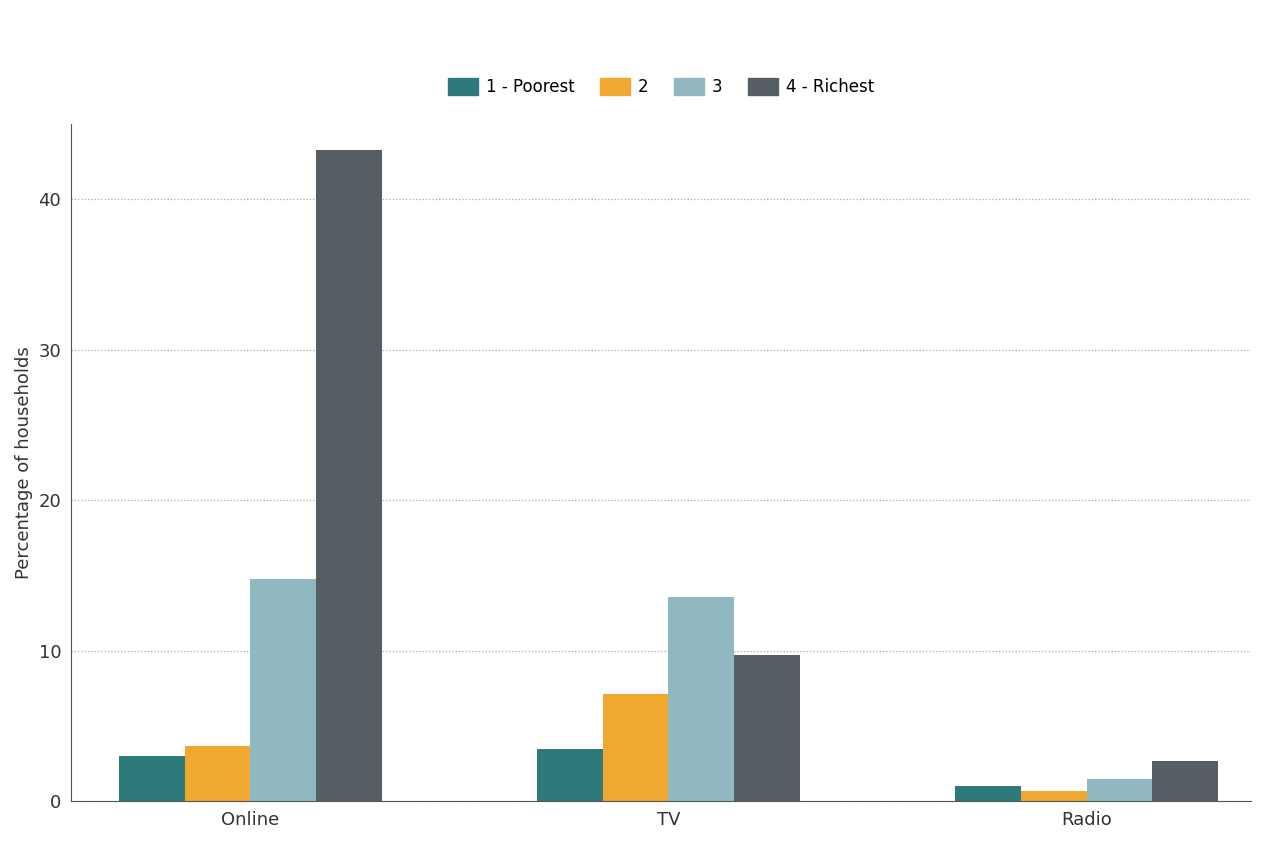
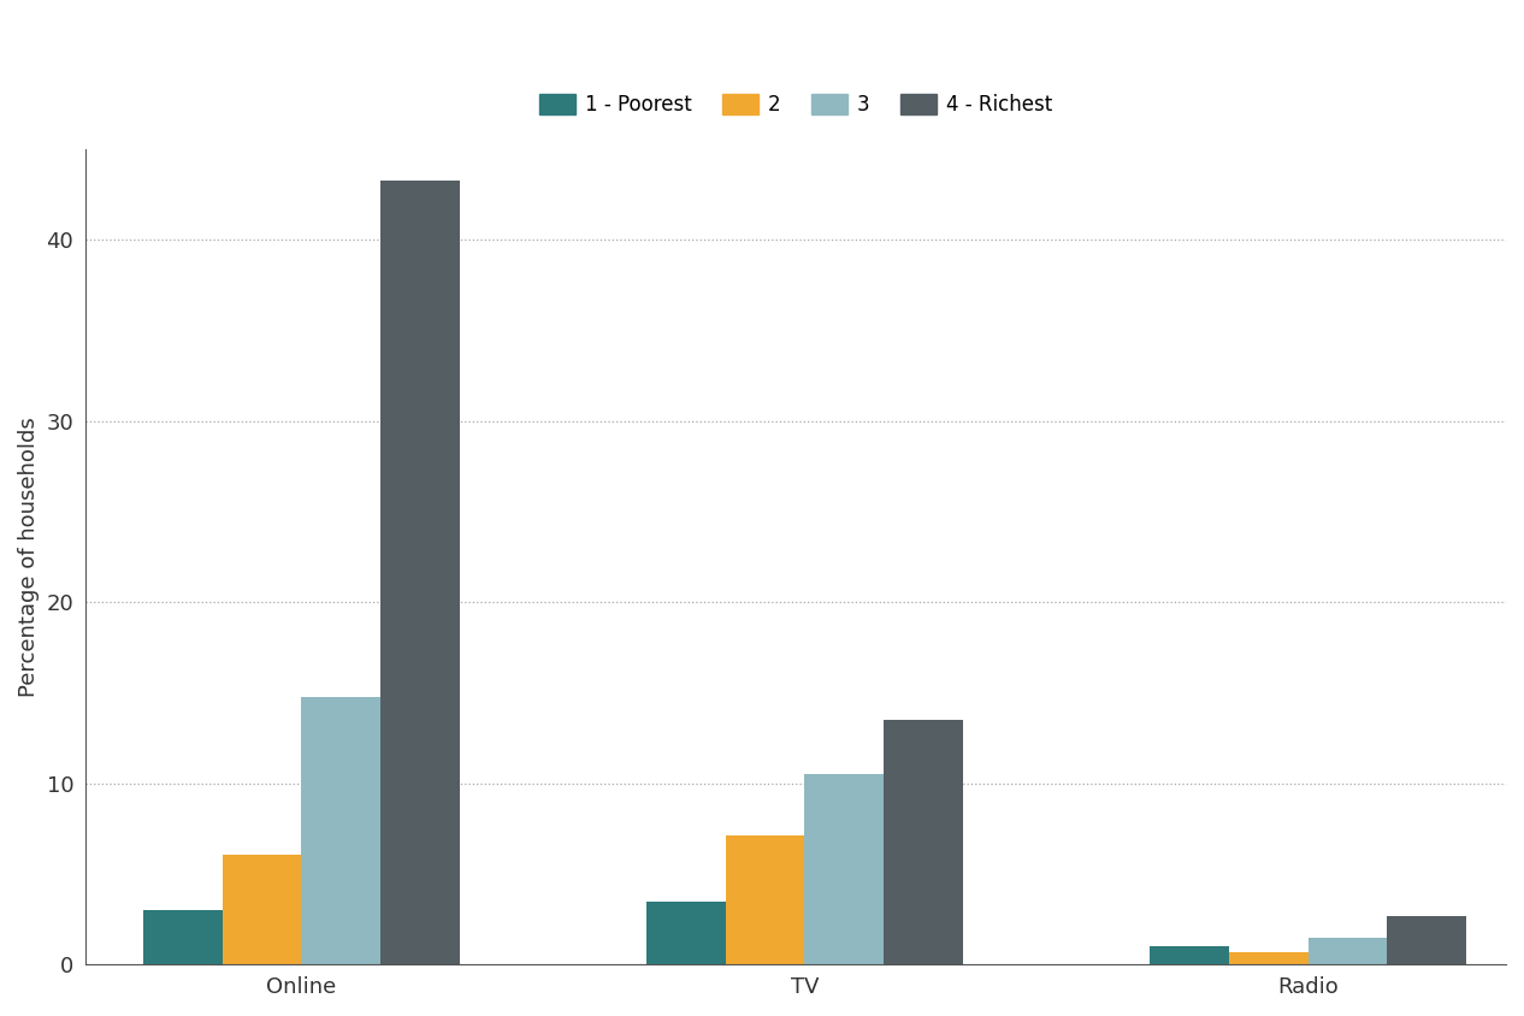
2/Online: 3.7 -> 6.1
3/TV: 13.6 -> 10.5
4 - Richest/TV: 9.7 -> 13.5
